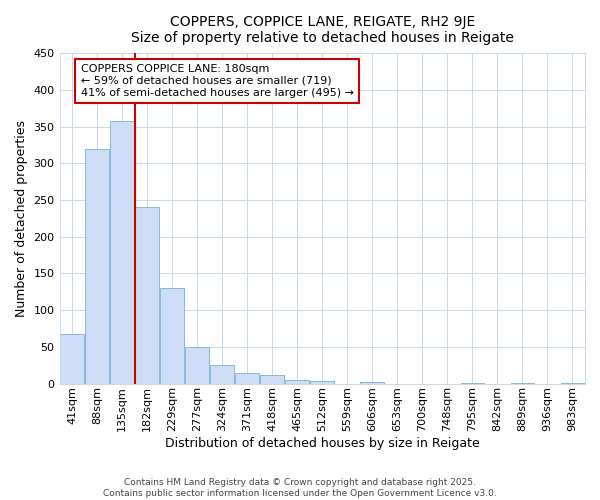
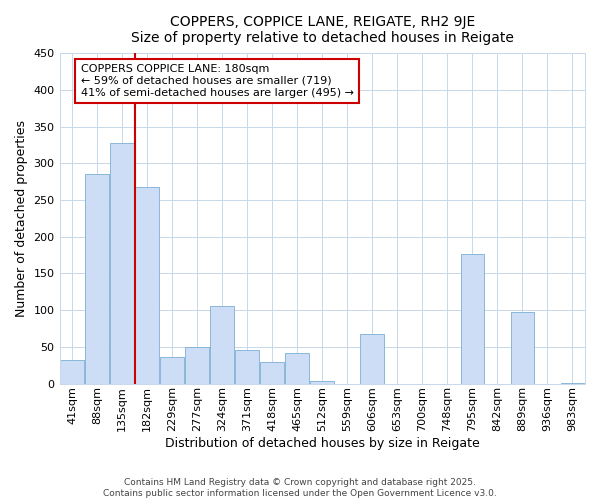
41sqm: 67 -> 32
88sqm: 320 -> 286
135sqm: 358 -> 328
182sqm: 240 -> 268
229sqm: 130 -> 36
324sqm: 25 -> 106
371sqm: 15 -> 46
418sqm: 12 -> 30
465sqm: 5 -> 42
606sqm: 2 -> 68
795sqm: 1 -> 176
889sqm: 1 -> 98
